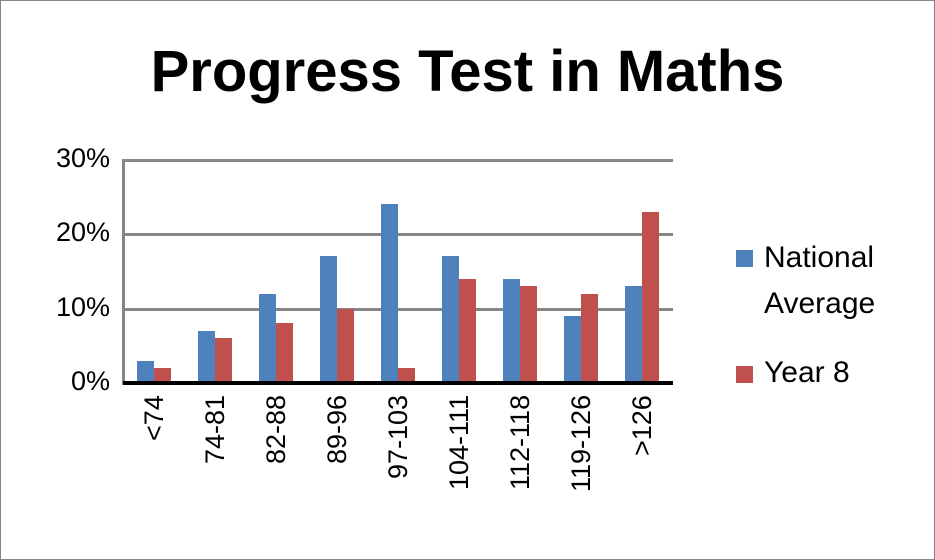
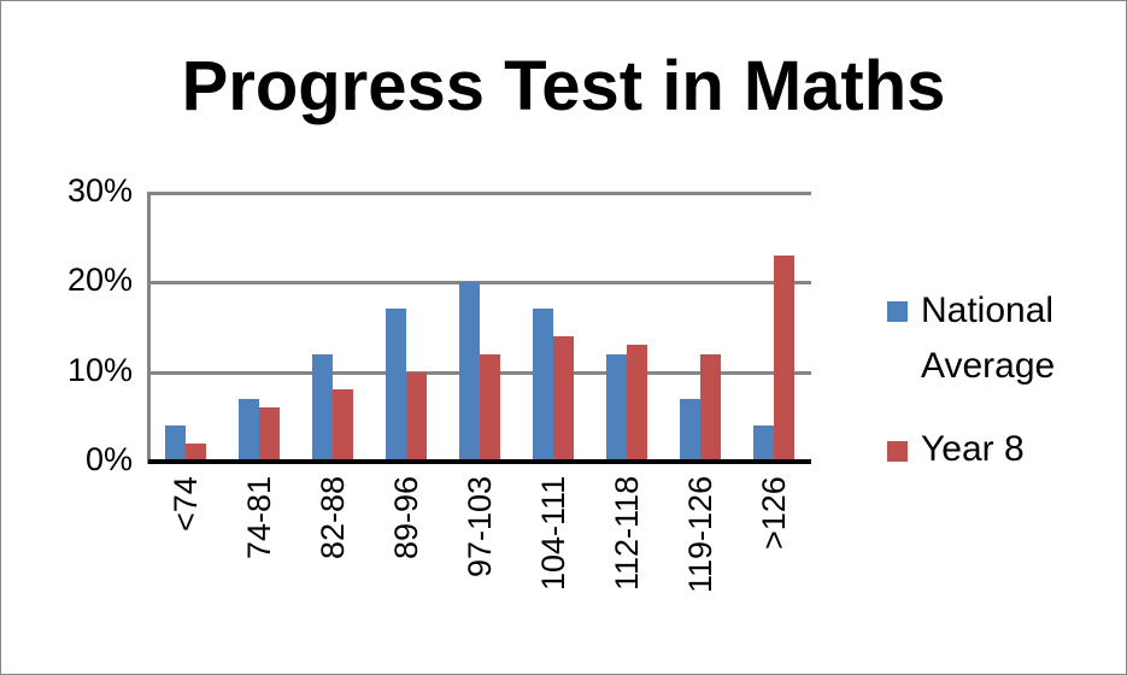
National Average/<74: 3% -> 4%
National Average/97-103: 24% -> 20%
Year 8/97-103: 2% -> 12%
National Average/112-118: 14% -> 12%
National Average/119-126: 9% -> 7%
National Average/>126: 13% -> 4%
